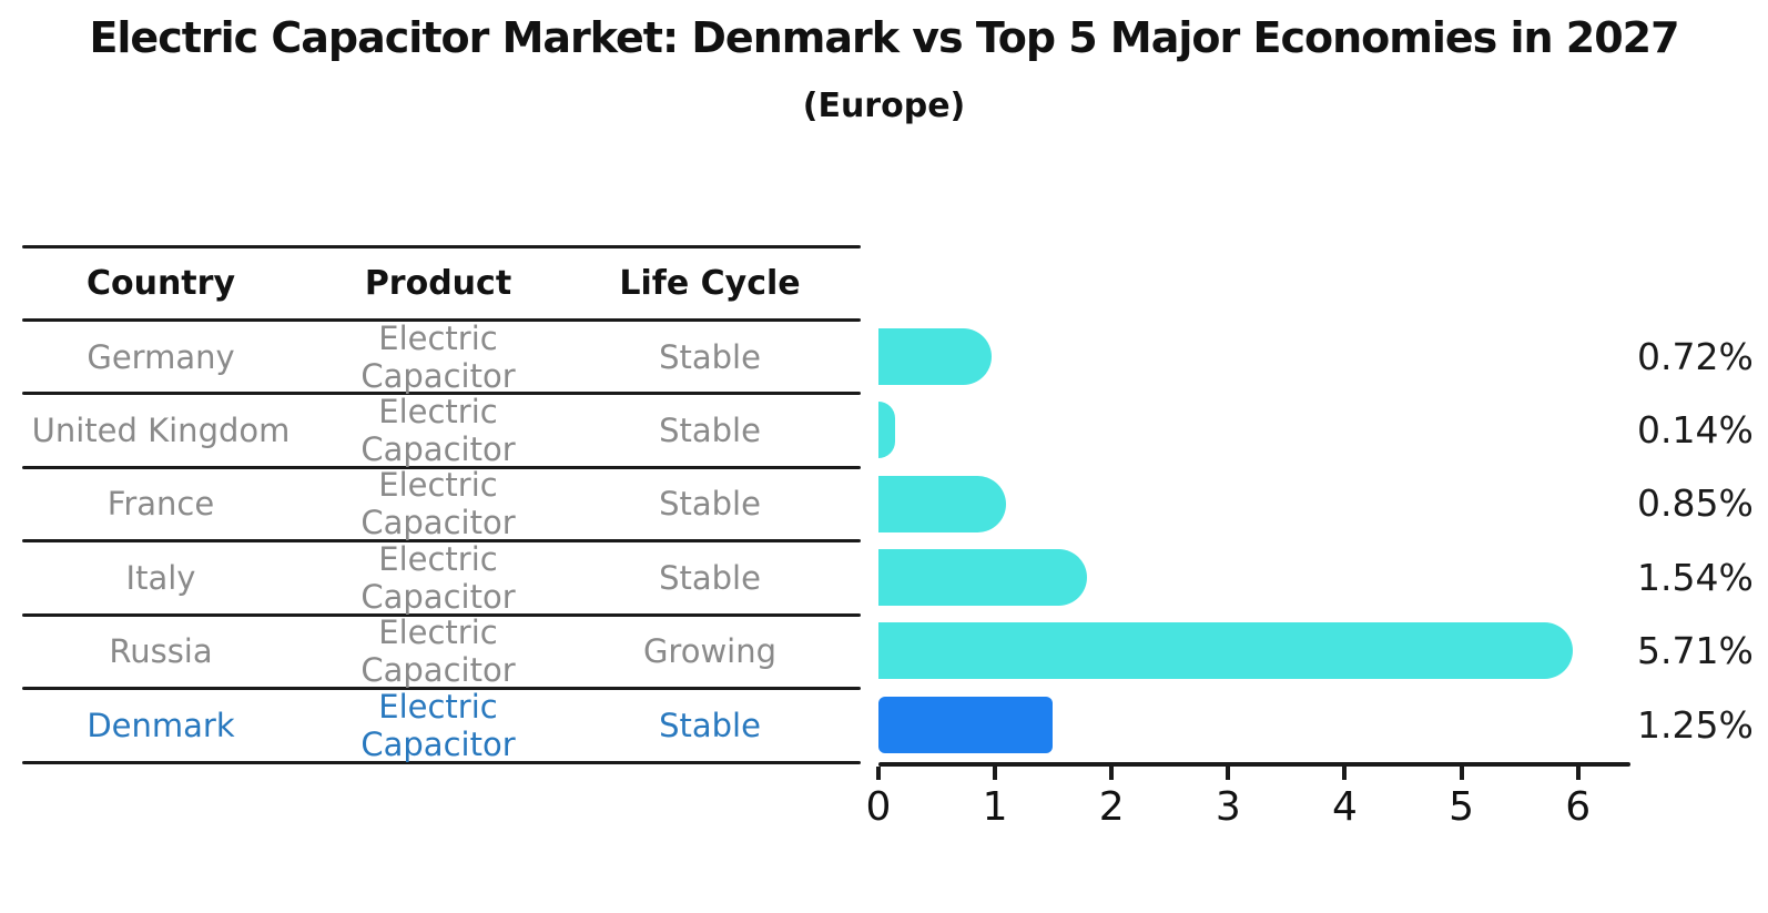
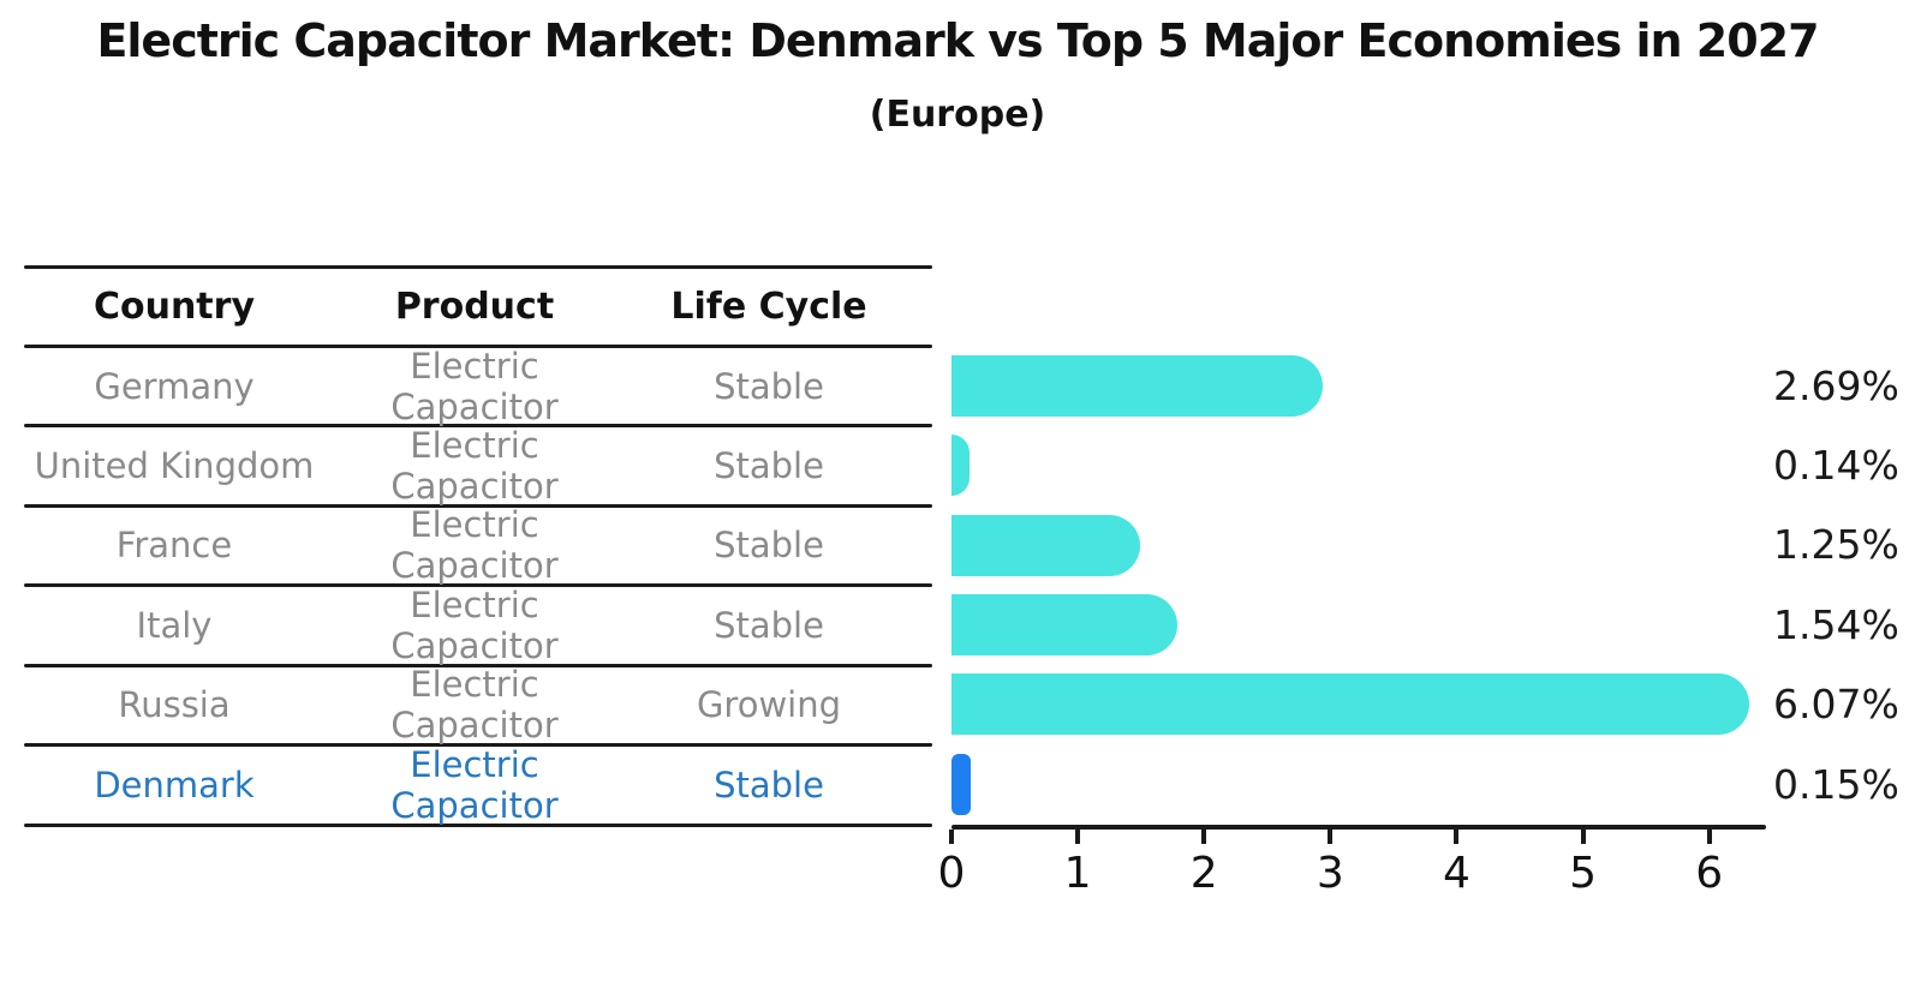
Germany: 0.72% -> 2.69%
France: 0.85% -> 1.25%
Russia: 5.71% -> 6.07%
Denmark: 1.25% -> 0.15%
